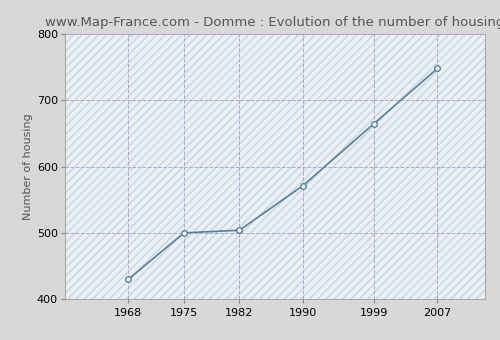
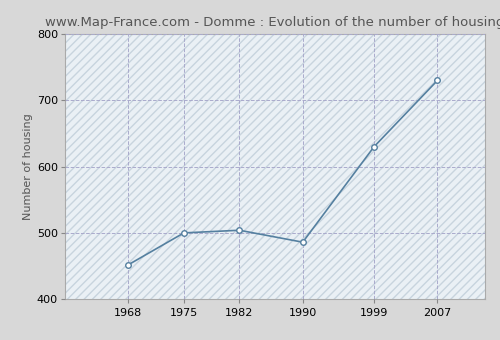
1968: 430 -> 452
1990: 571 -> 486
1999: 665 -> 630
2007: 748 -> 730
